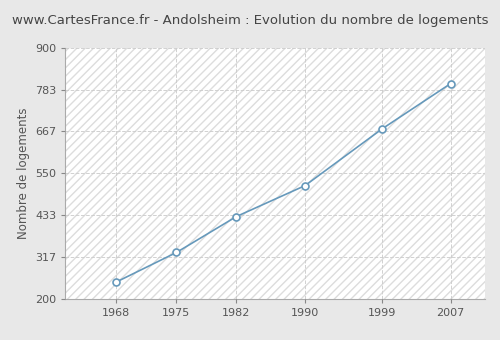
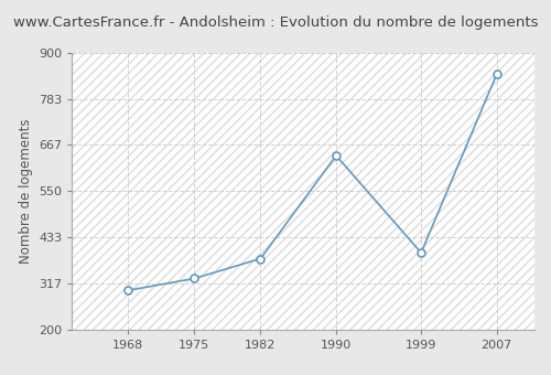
1968: 248 -> 300
1982: 430 -> 380
1990: 516 -> 640
1999: 674 -> 395
2007: 800 -> 845
